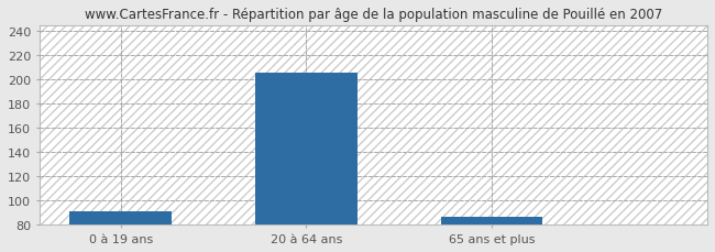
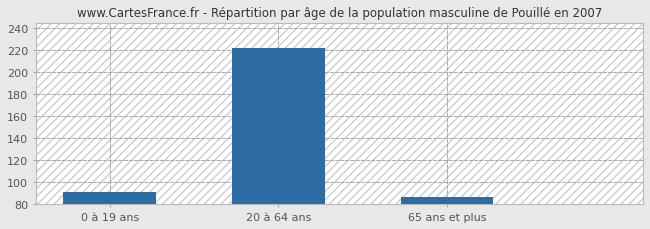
20 à 64 ans: 206 -> 222
